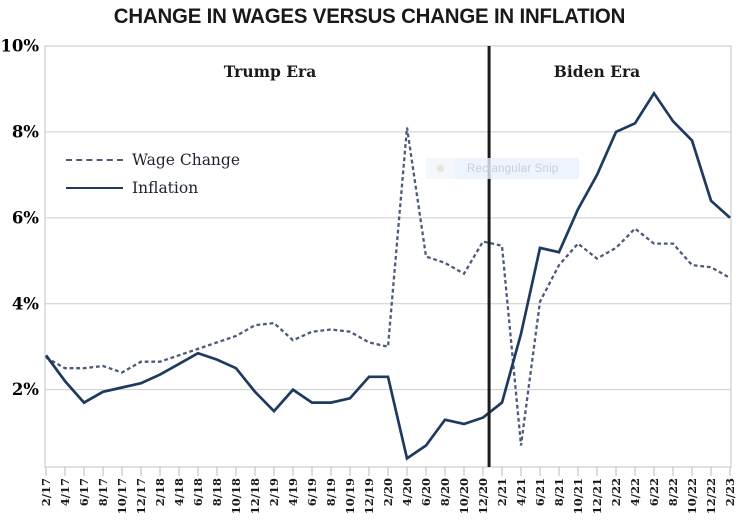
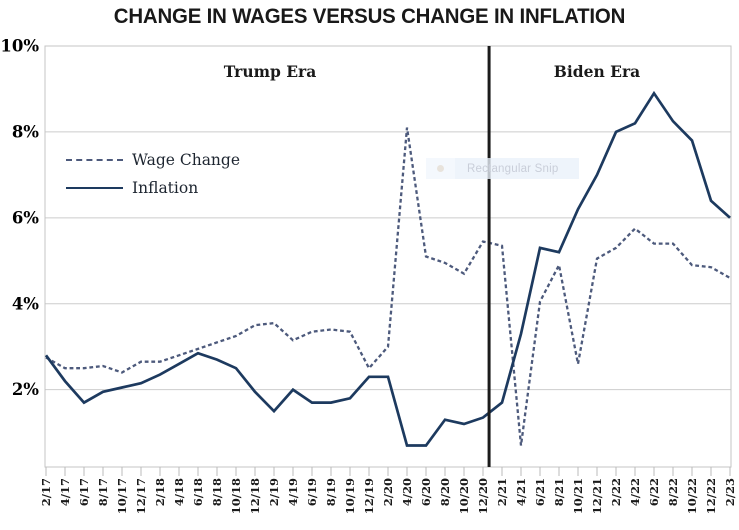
Wage Change/12/19: 3.1% -> 2.5%
Inflation/4/20: 0.4% -> 0.7%
Wage Change/10/21: 5.4% -> 2.6%
